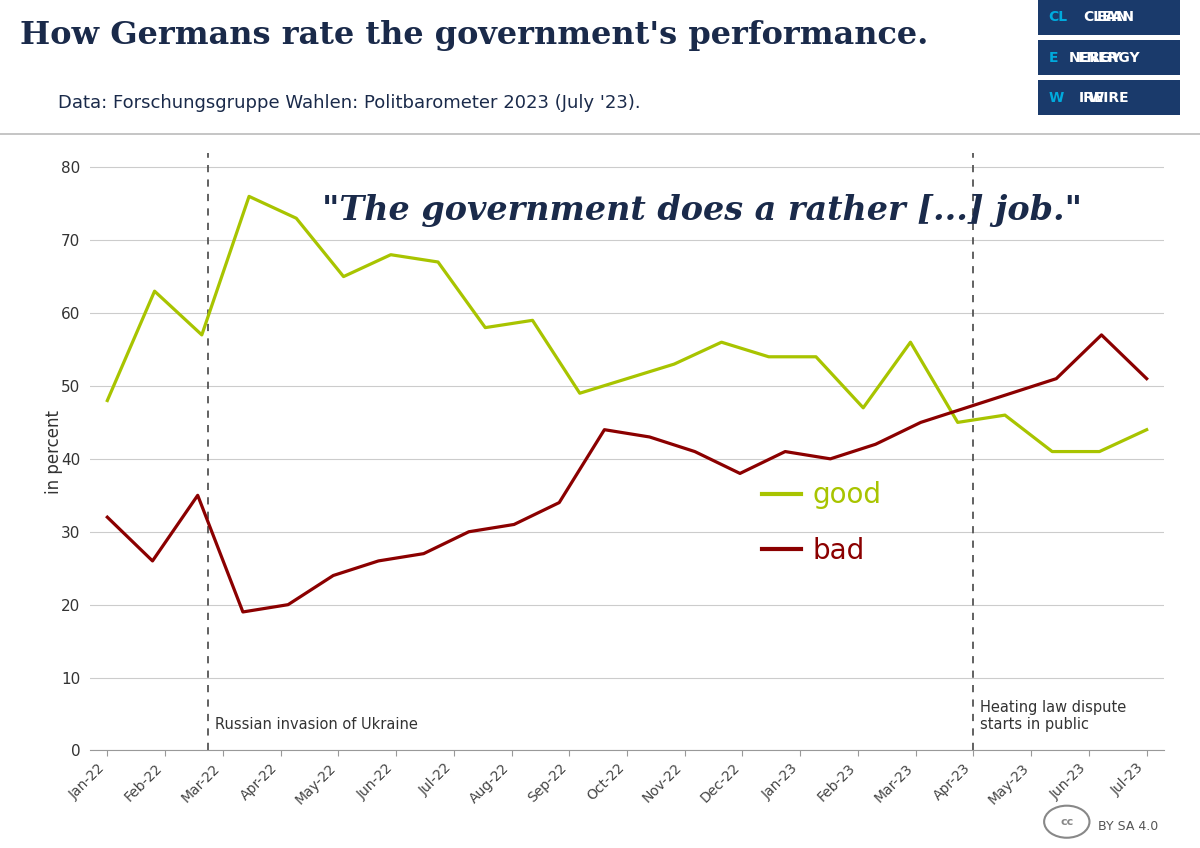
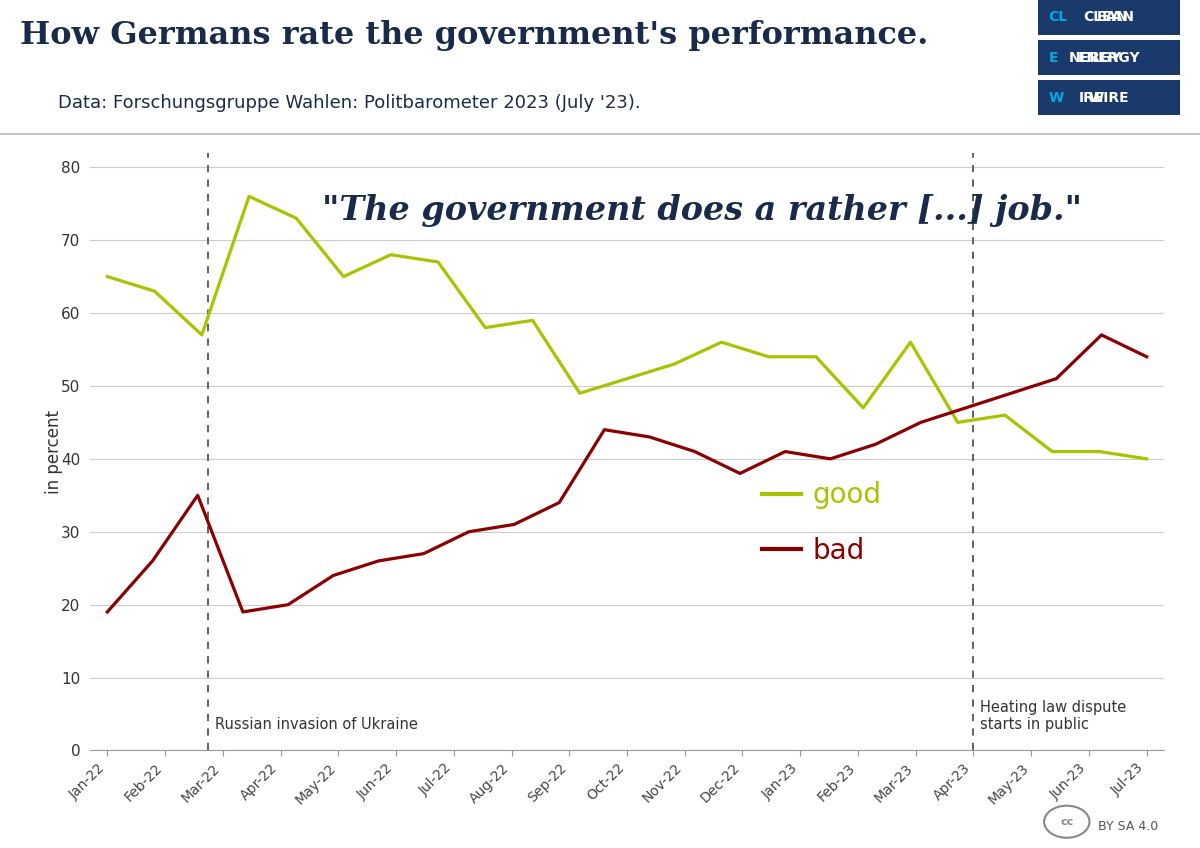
good/Jan-22: 48 -> 65
bad/Jan-22: 32 -> 19
good/Jul-23: 44 -> 40
bad/Jul-23: 51 -> 54
